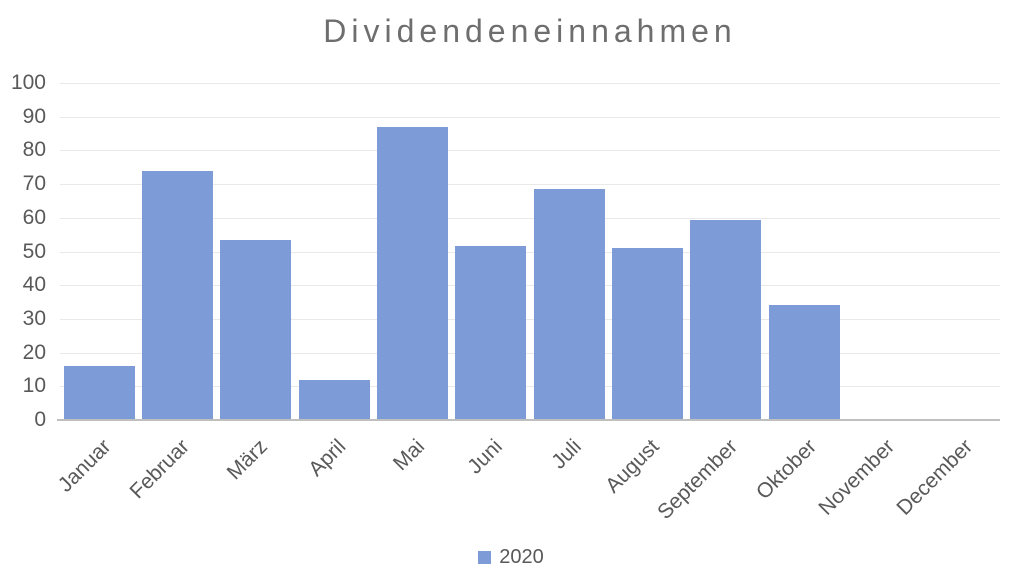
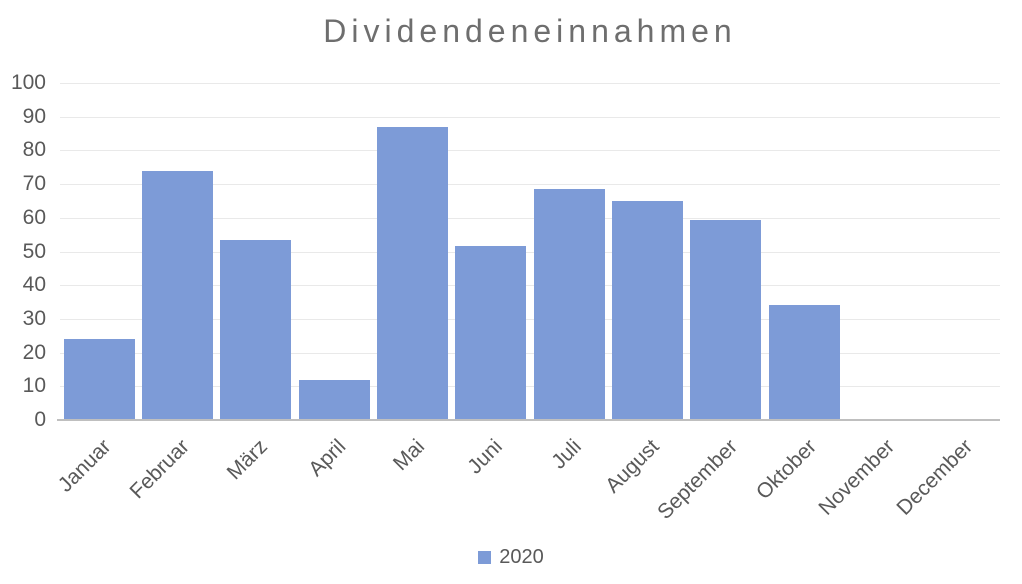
Januar: 16 -> 24
August: 51 -> 65
